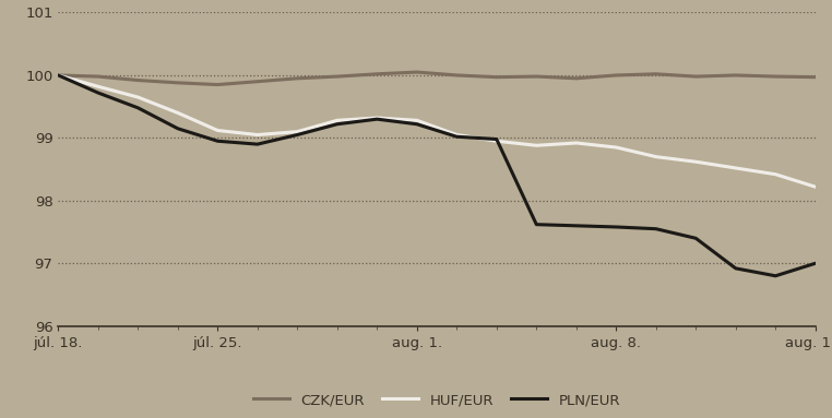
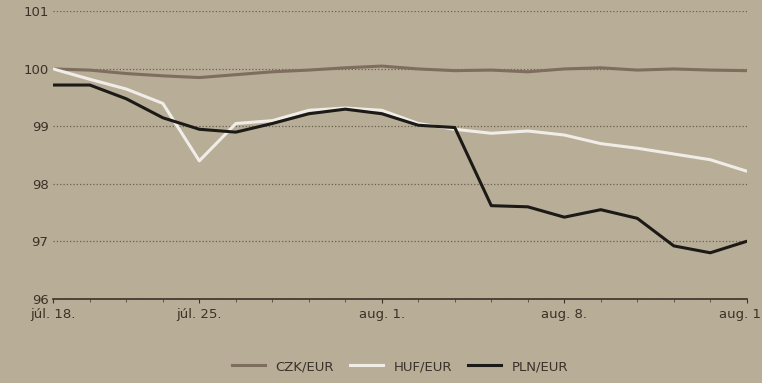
PLN/EUR/júl. 18.: 100.00 -> 99.72
HUF/EUR/júl. 25.: 99.12 -> 98.40
PLN/EUR/aug. 8.: 97.58 -> 97.42
